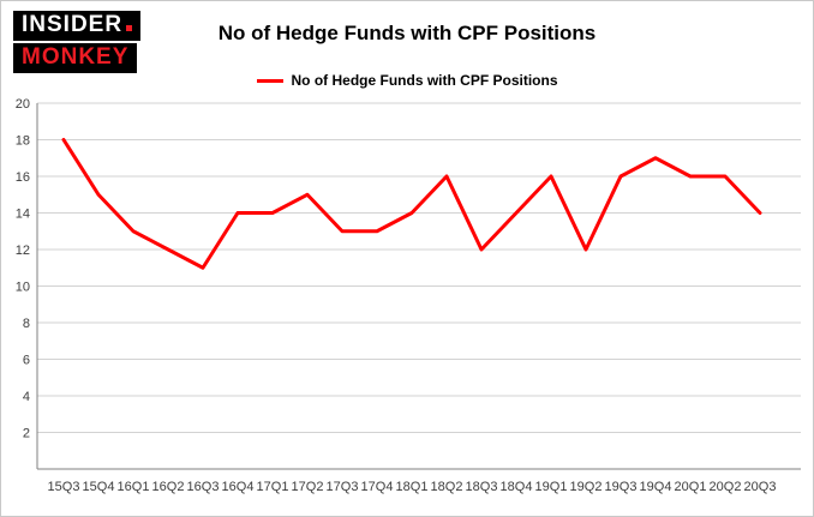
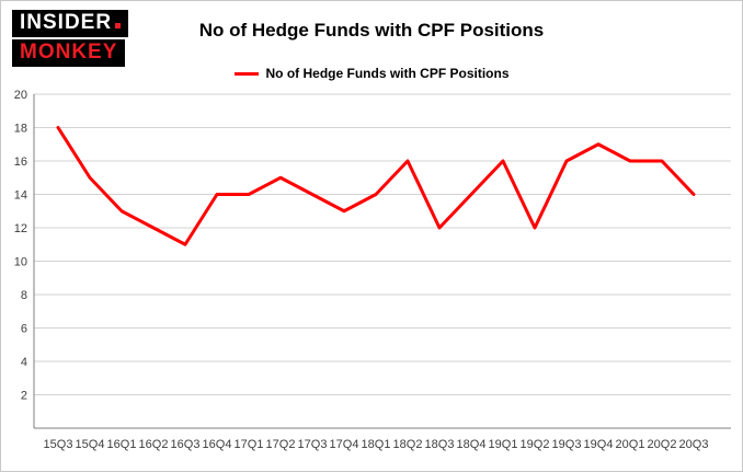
17Q3: 13 -> 14
